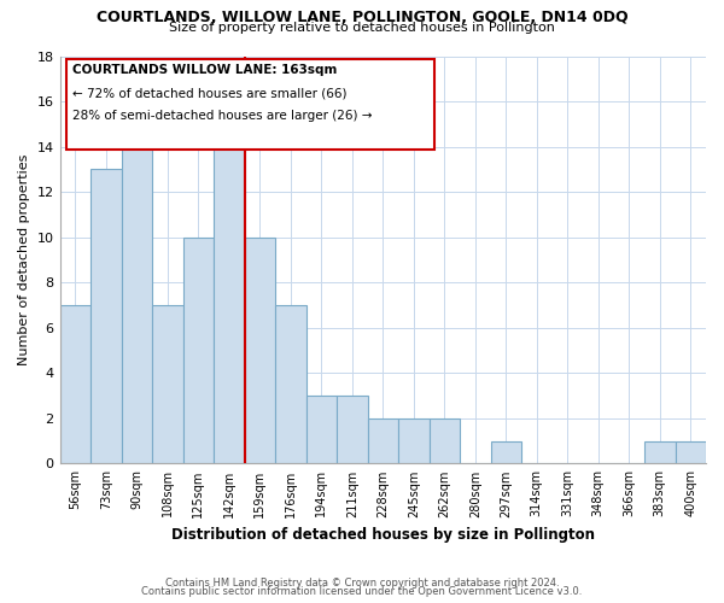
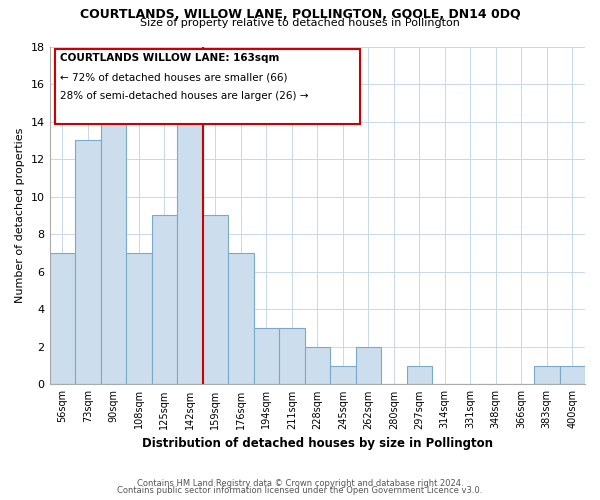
125sqm: 10 -> 9
159sqm: 10 -> 9
245sqm: 2 -> 1
